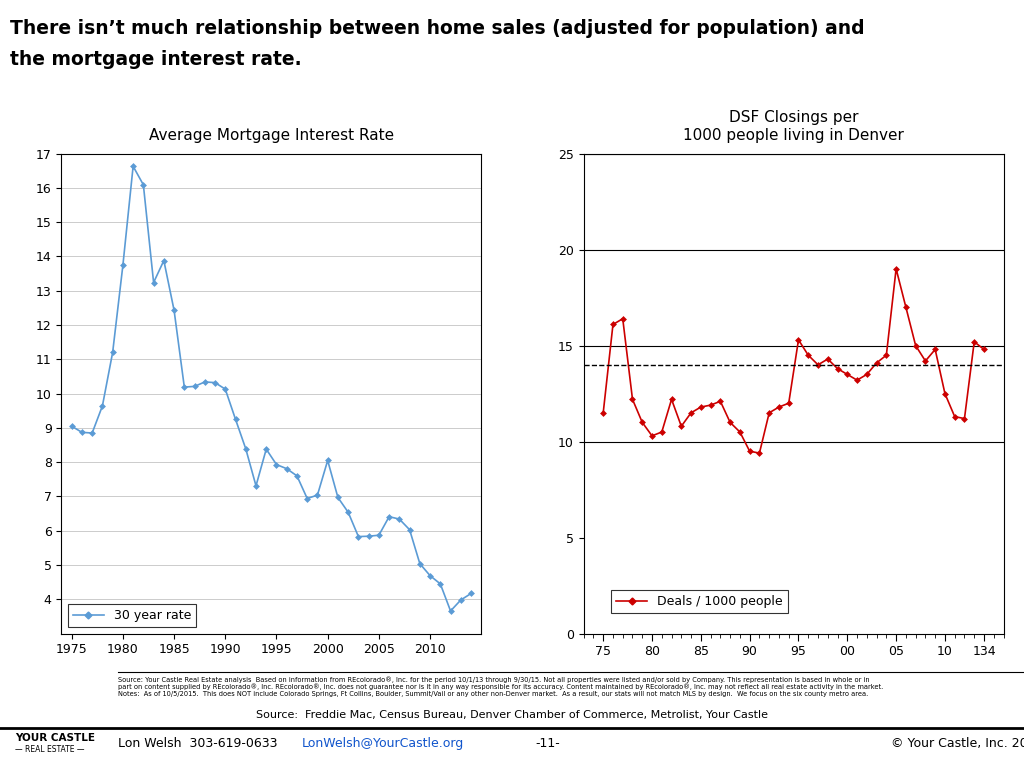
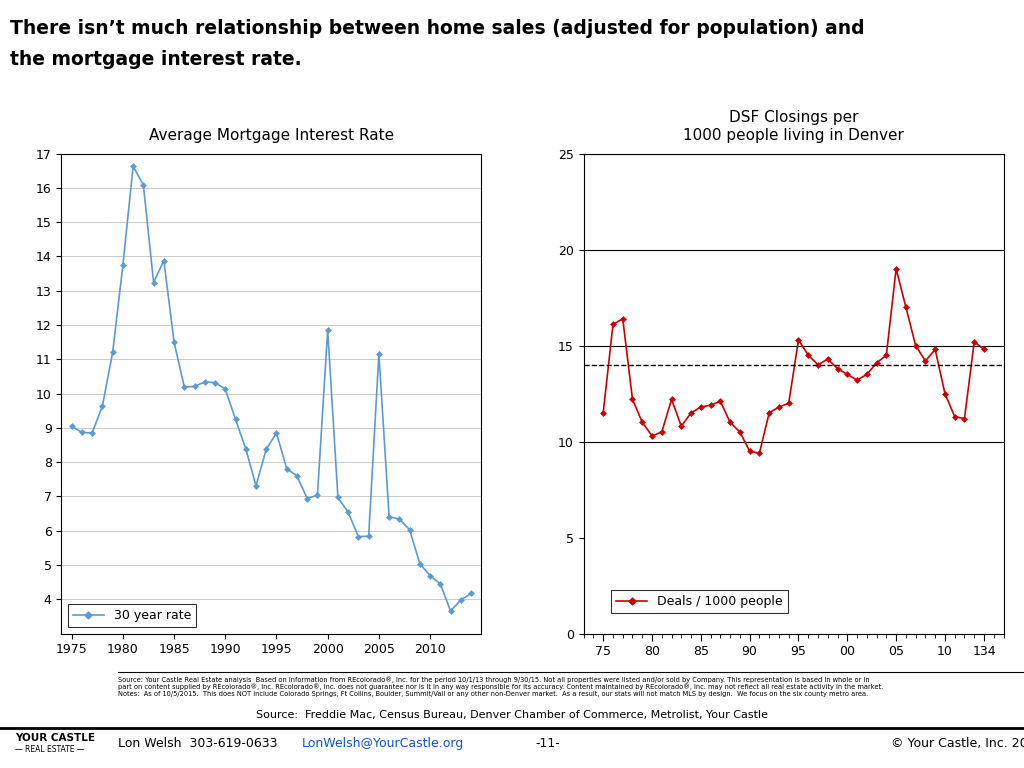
Average Mortgage Interest Rate/1985: 12.43 -> 11.50
Average Mortgage Interest Rate/1995: 7.93 -> 8.85
Average Mortgage Interest Rate/2000: 8.05 -> 11.85
Average Mortgage Interest Rate/2005: 5.87 -> 11.15
